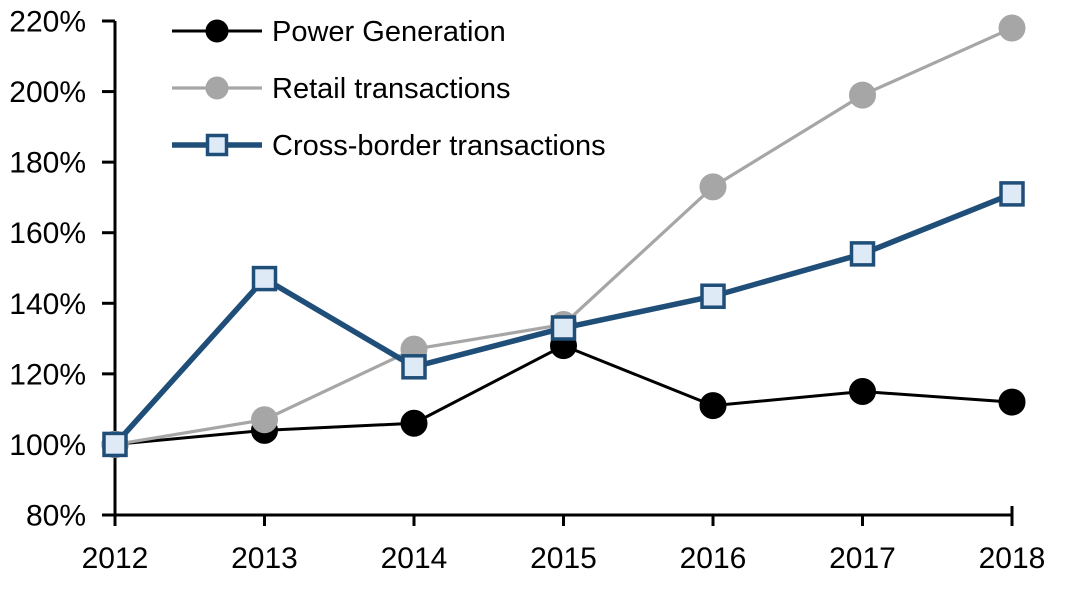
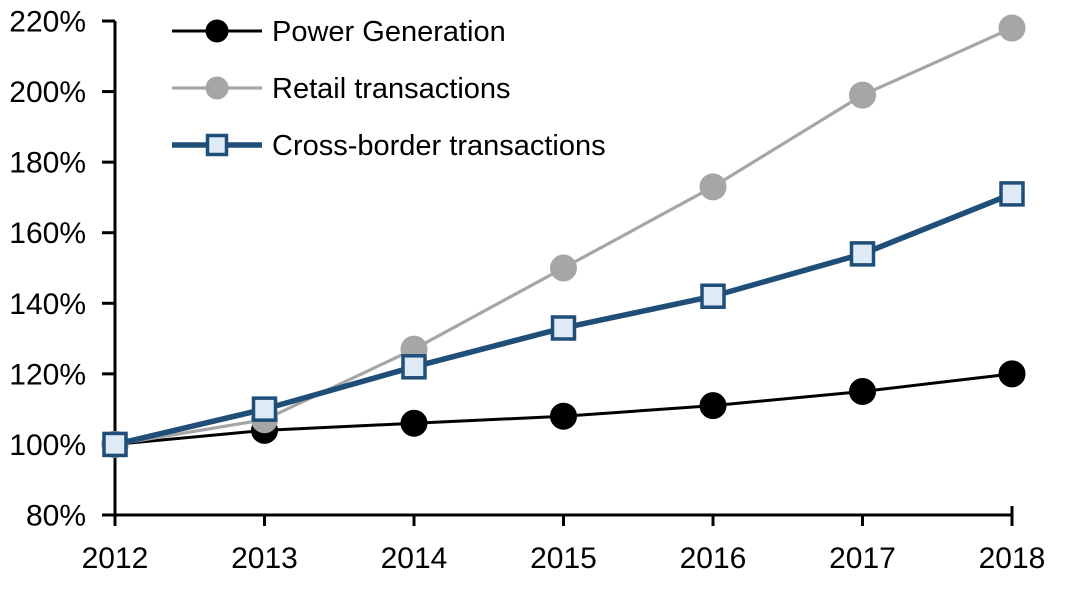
Cross-border transactions/2013: 147% -> 110%
Power Generation/2015: 128% -> 108%
Retail transactions/2015: 134% -> 150%
Power Generation/2018: 112% -> 120%
